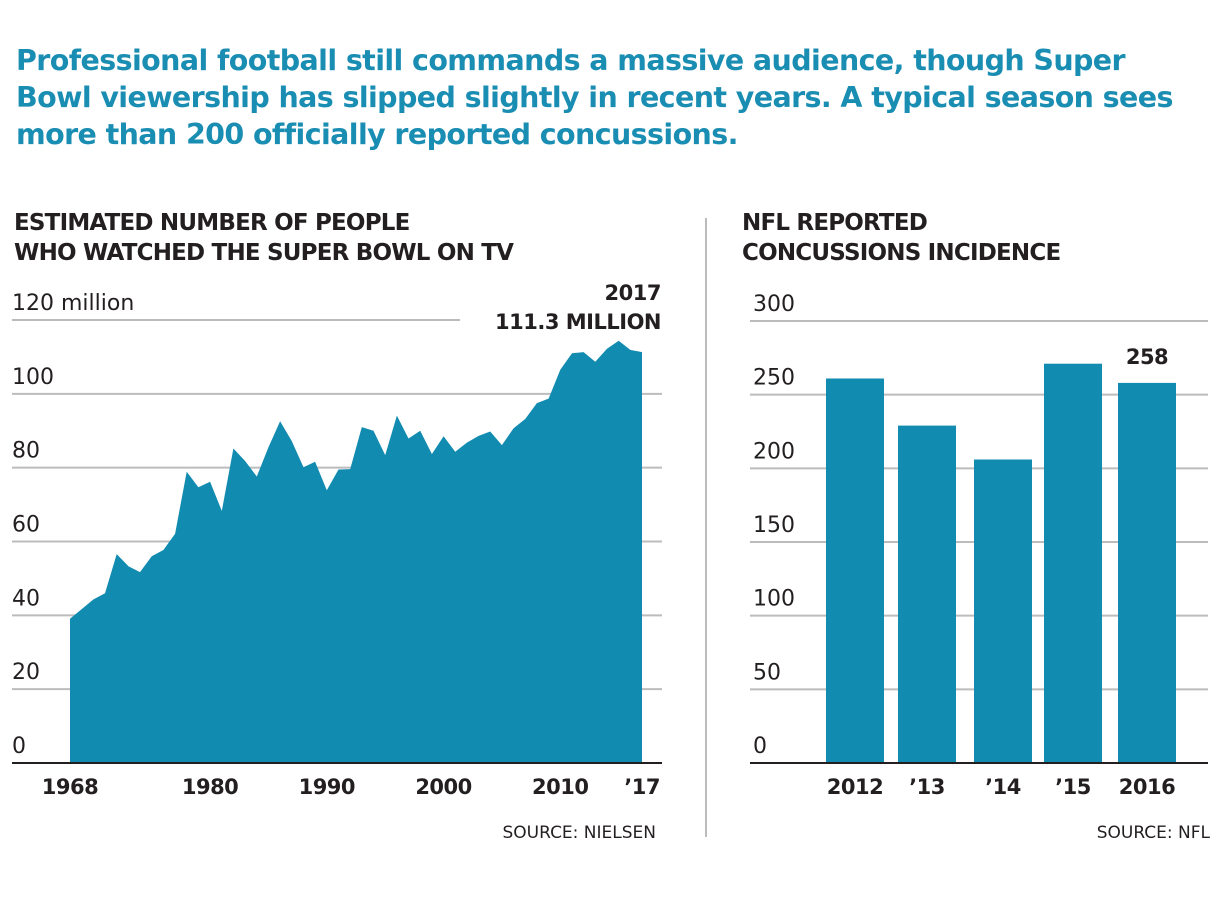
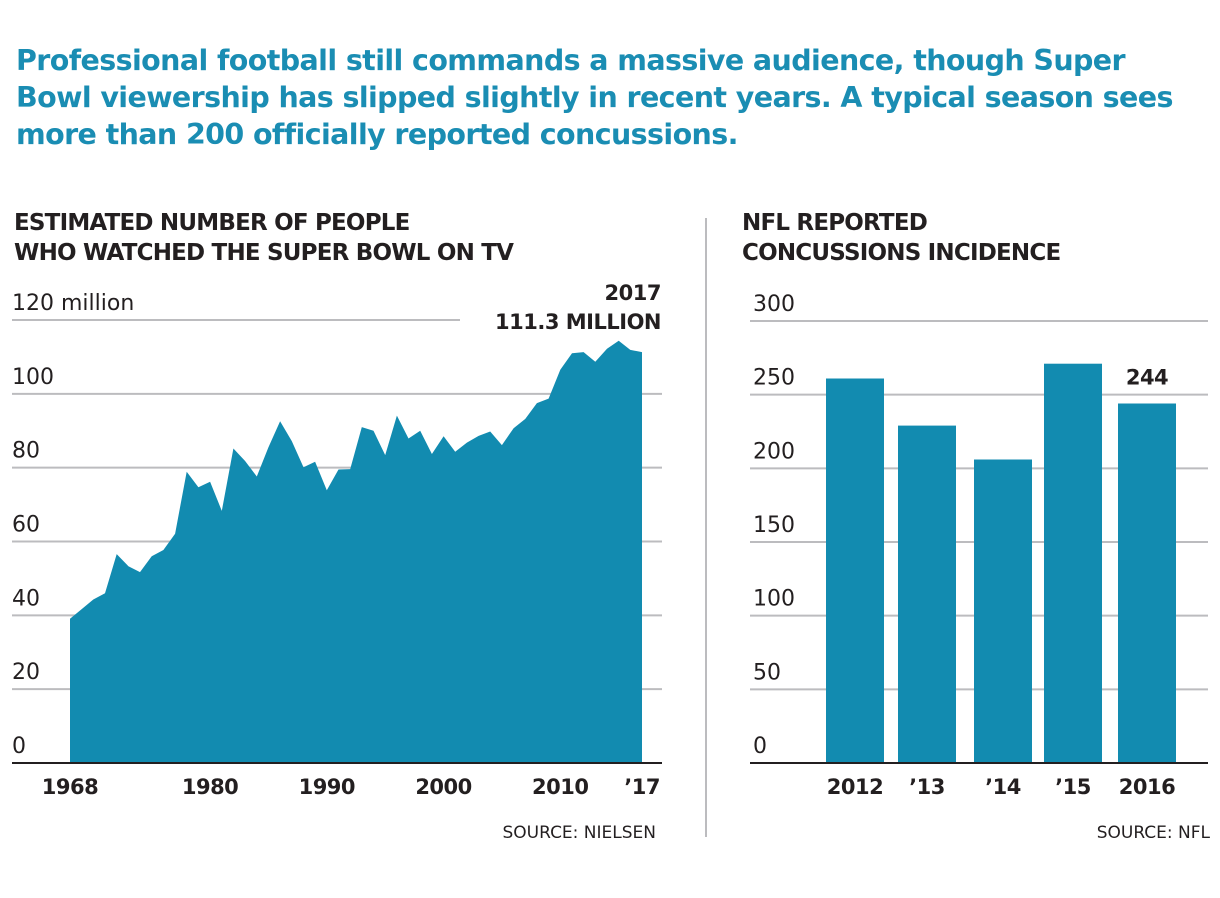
NFL REPORTED CONCUSSIONS INCIDENCE/2016: 258 -> 244
